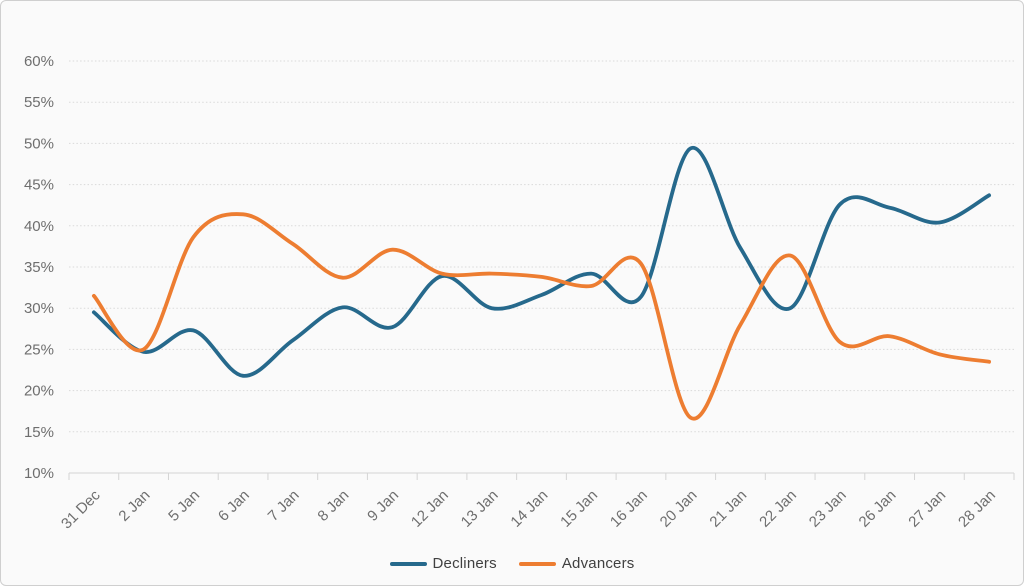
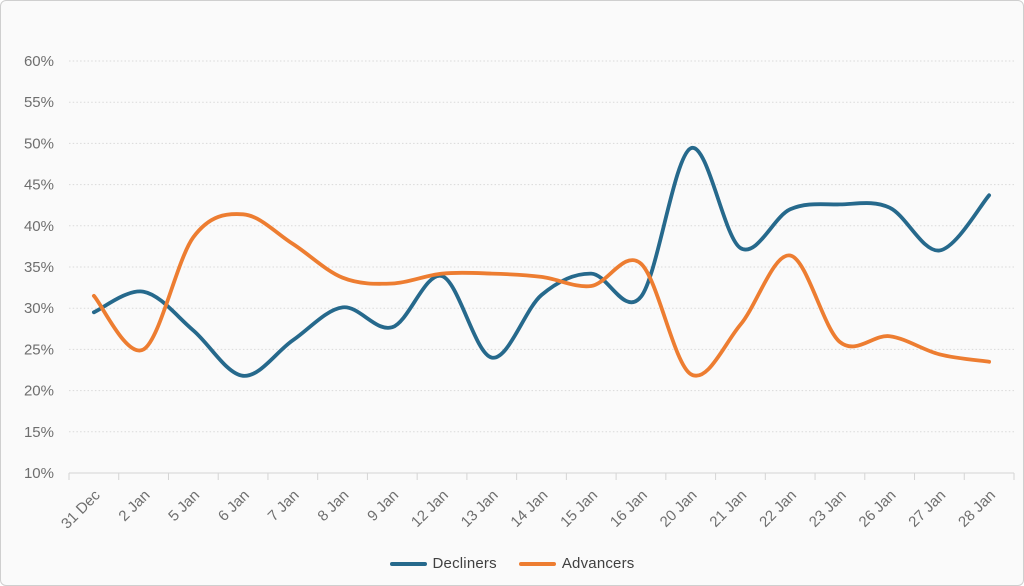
Decliners/2 Jan: 25% -> 32%
Advancers/9 Jan: 37% -> 33%
Decliners/13 Jan: 30% -> 24%
Advancers/20 Jan: 17% -> 22%
Decliners/22 Jan: 30% -> 42%
Decliners/27 Jan: 40% -> 37%
